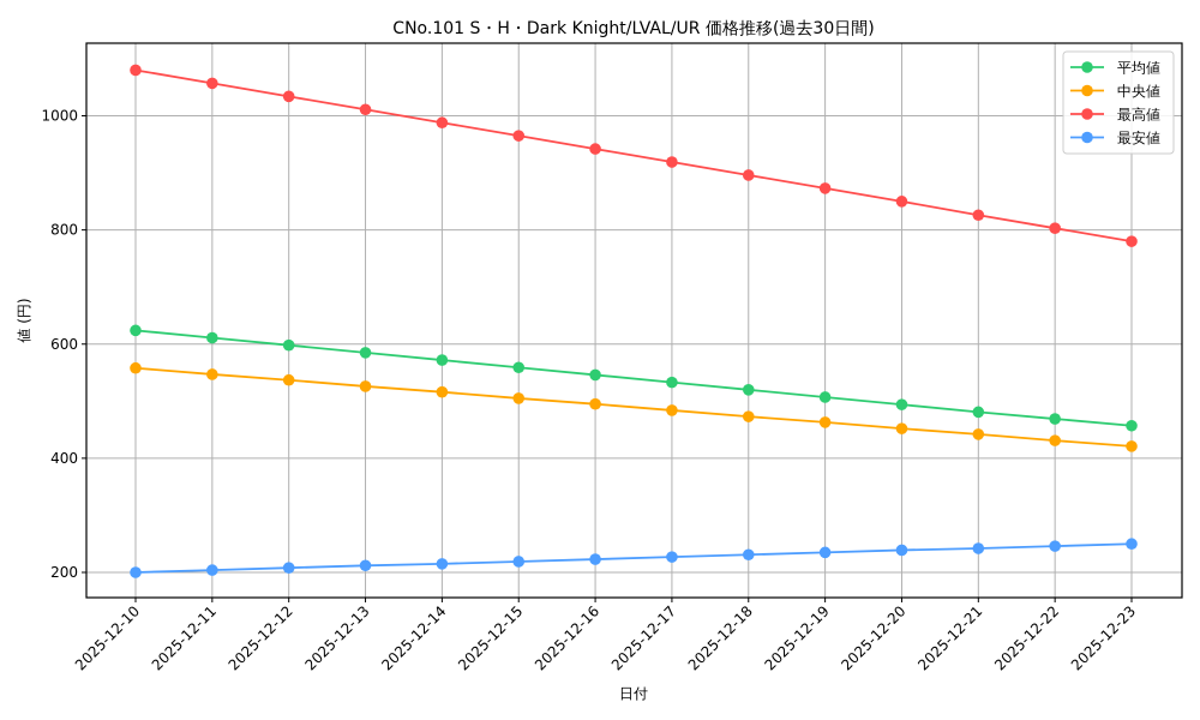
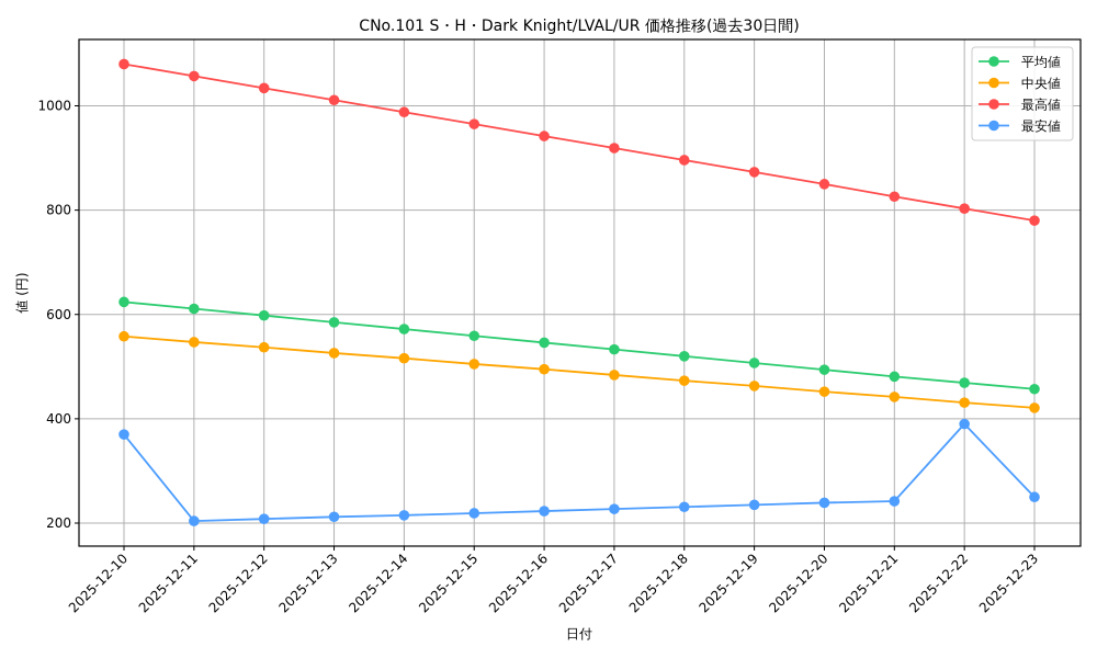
最安値/2025-12-10: 200 -> 370
最安値/2025-12-22: 250 -> 390
